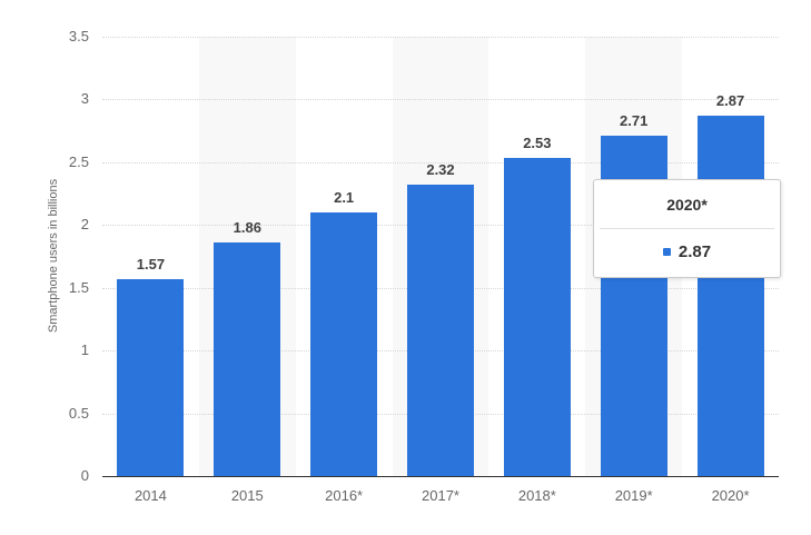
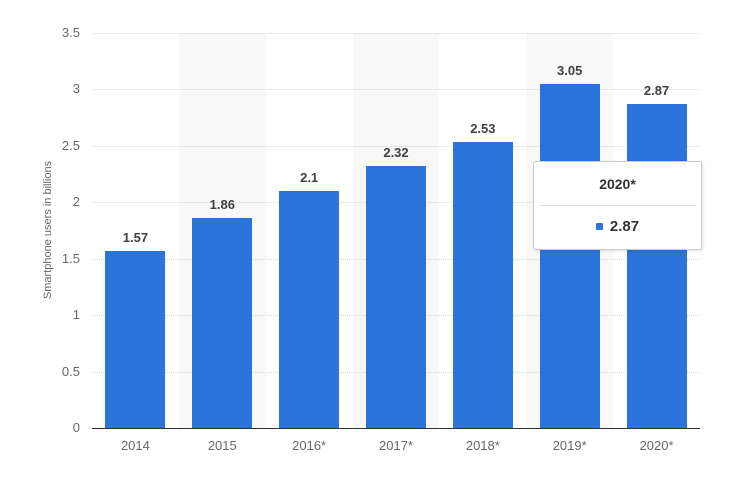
2019*: 2.71 -> 3.05
